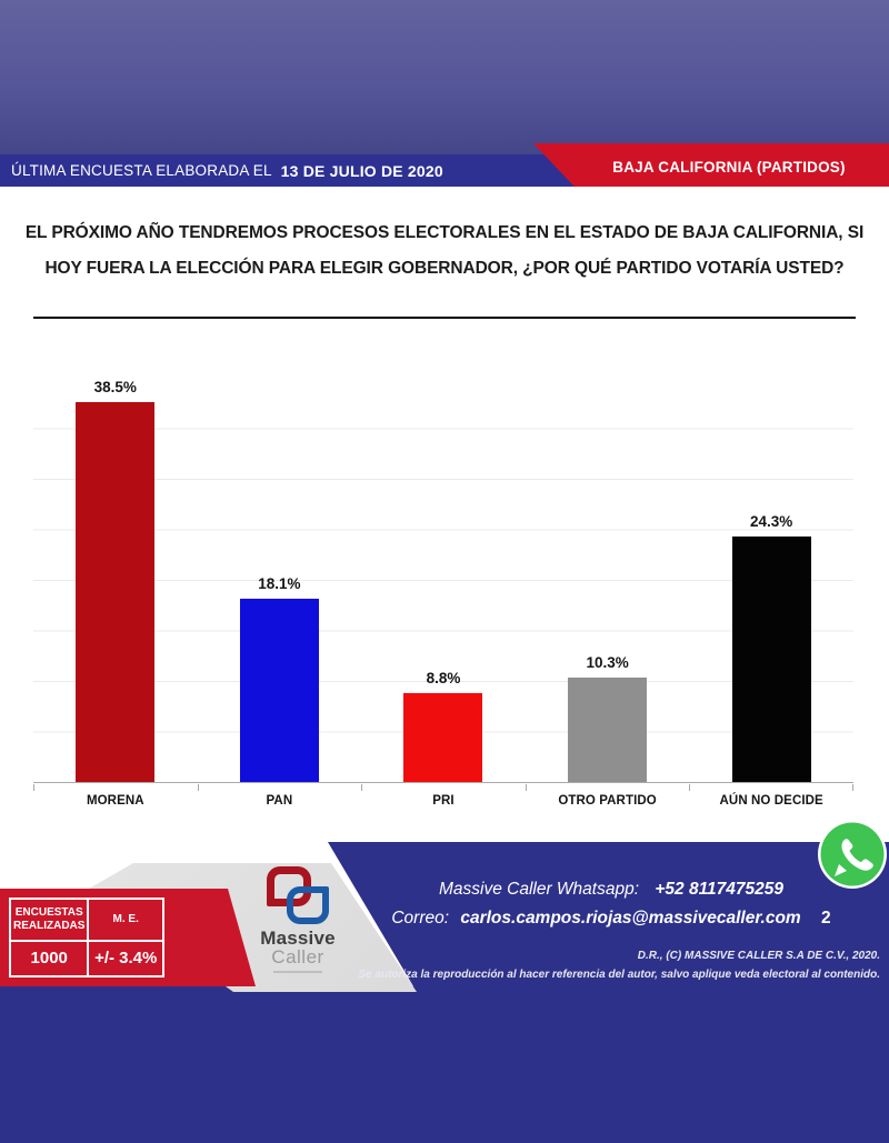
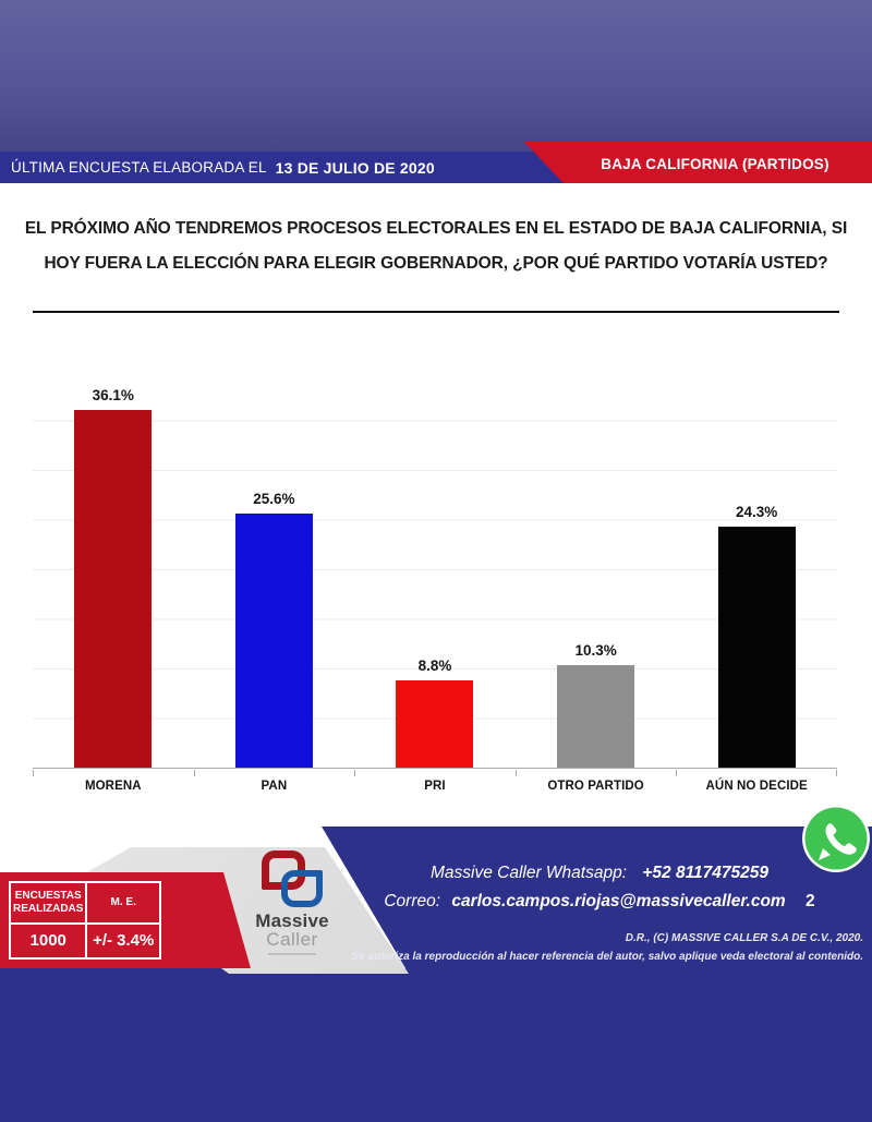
MORENA: 38.5% -> 36.1%
PAN: 18.1% -> 25.6%
